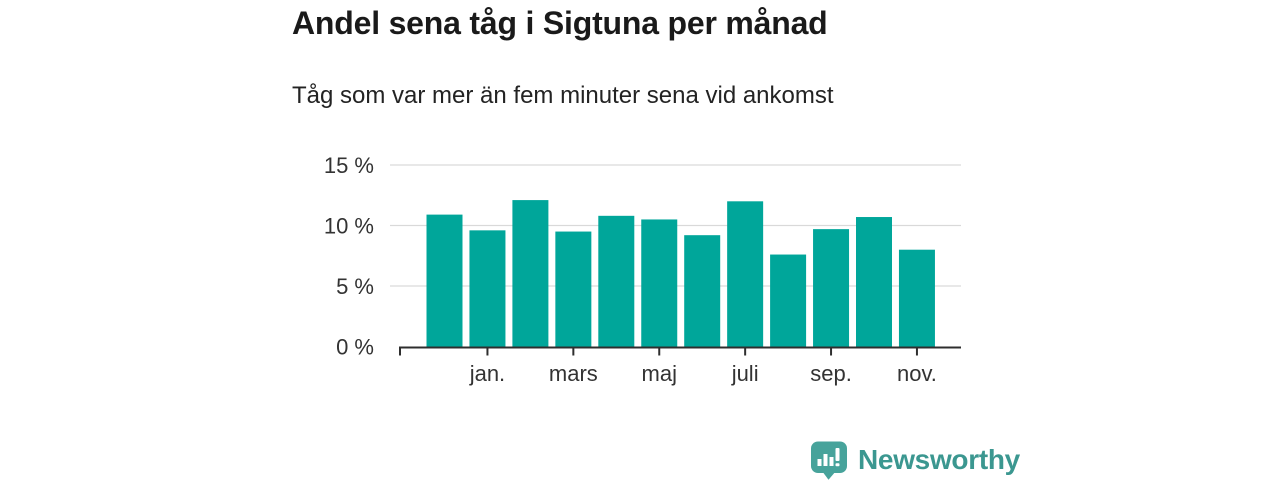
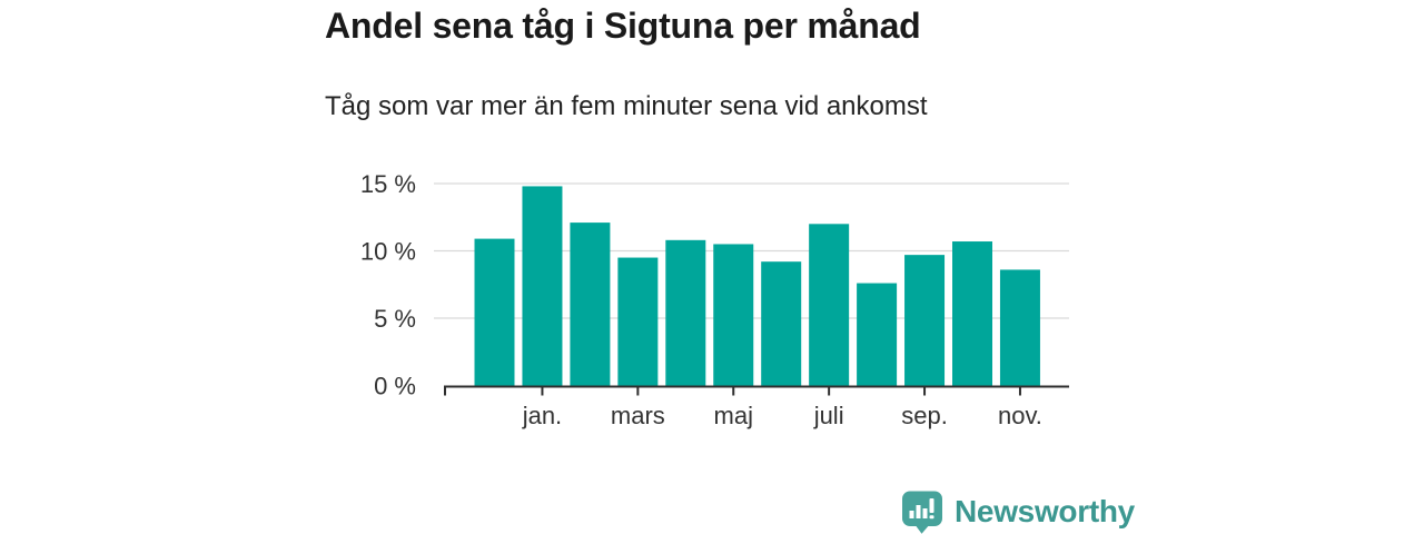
jan.: 9.6% -> 14.8%
nov.: 8.0% -> 8.6%
